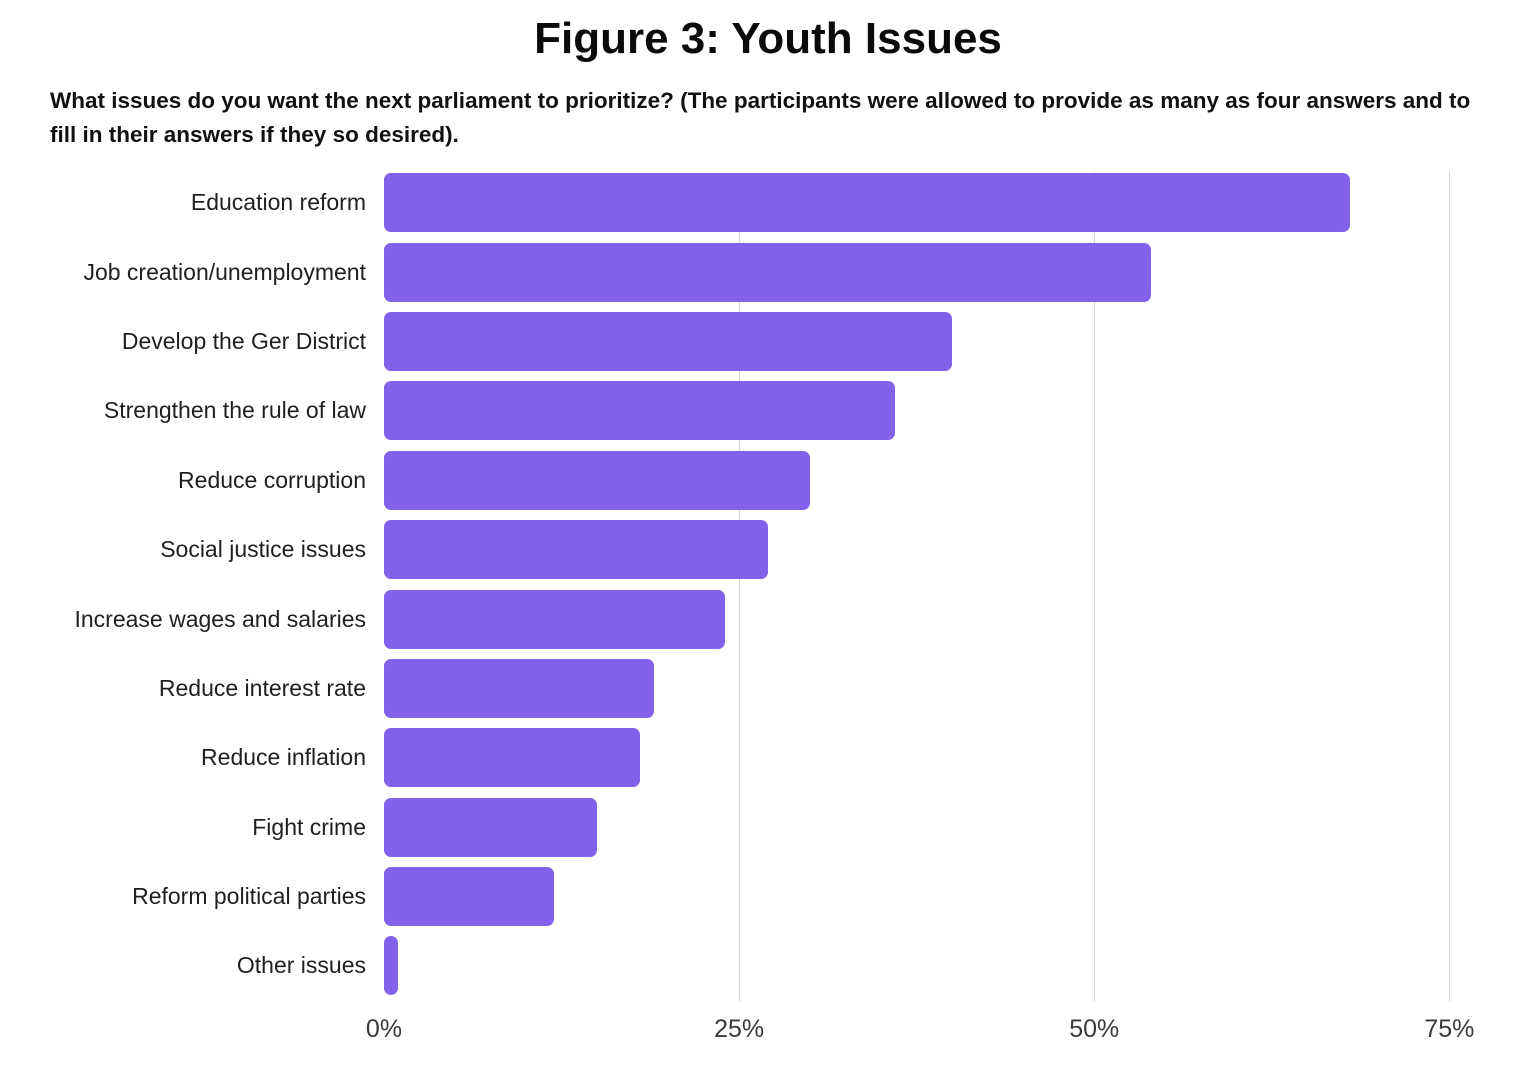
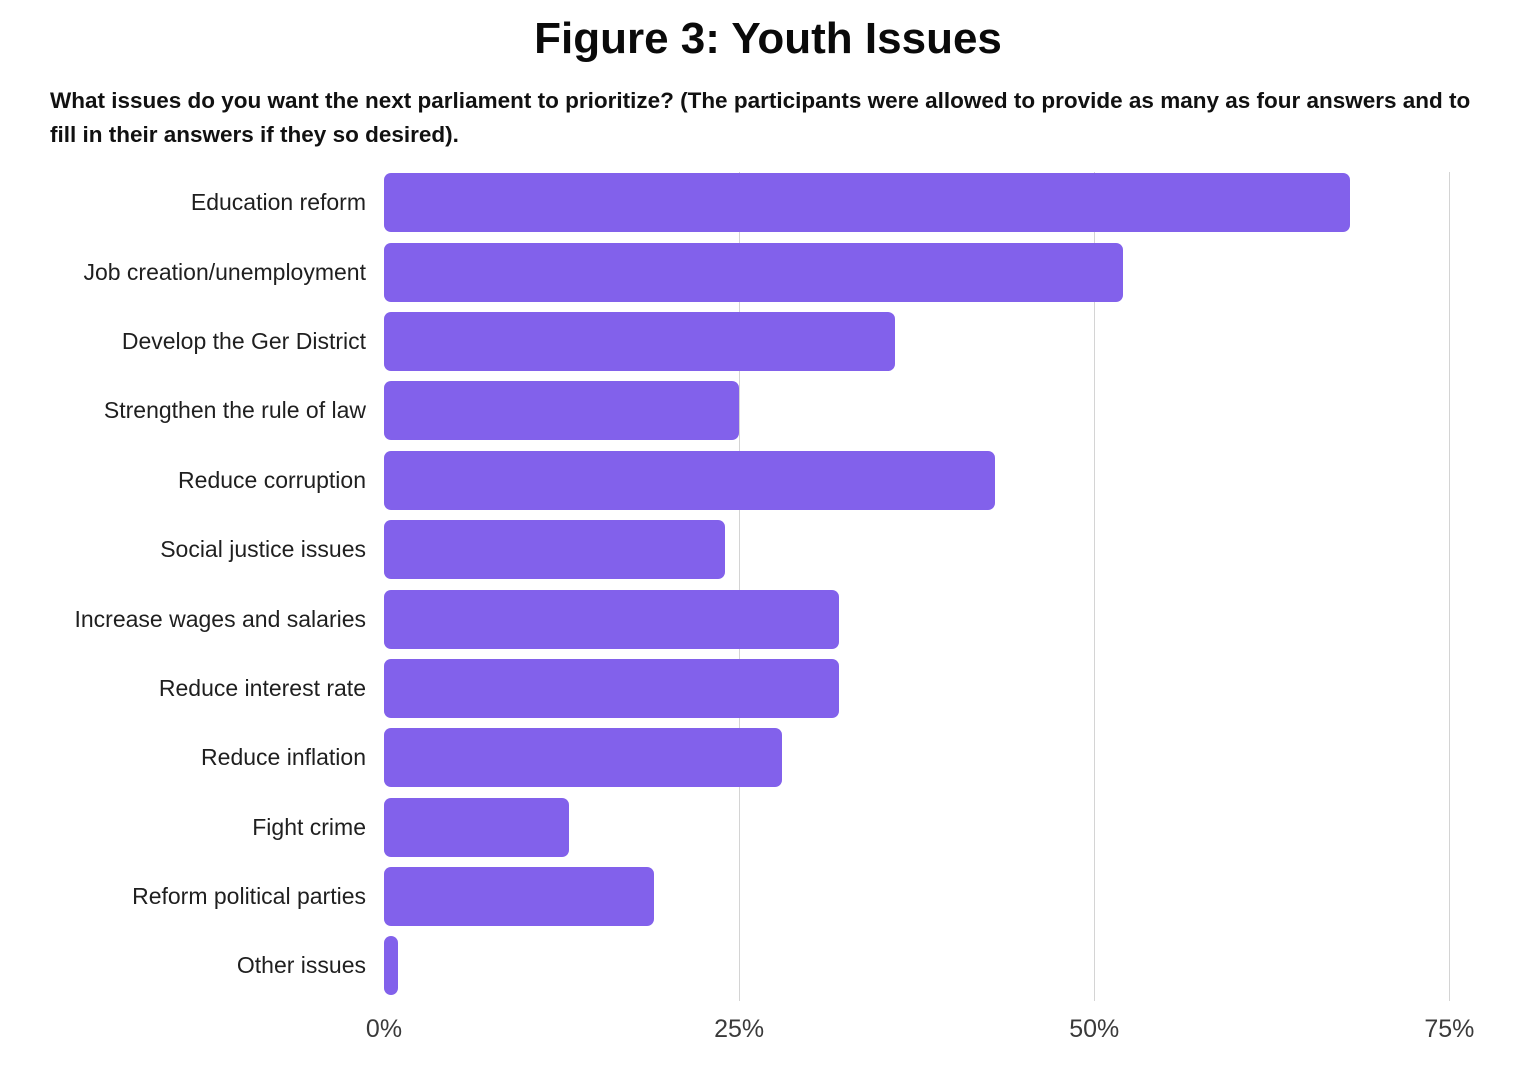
Job creation/unemployment: 54% -> 52%
Develop the Ger District: 40% -> 36%
Strengthen the rule of law: 36% -> 25%
Reduce corruption: 30% -> 43%
Social justice issues: 27% -> 24%
Increase wages and salaries: 24% -> 32%
Reduce interest rate: 19% -> 32%
Reduce inflation: 18% -> 28%
Fight crime: 15% -> 13%
Reform political parties: 12% -> 19%
